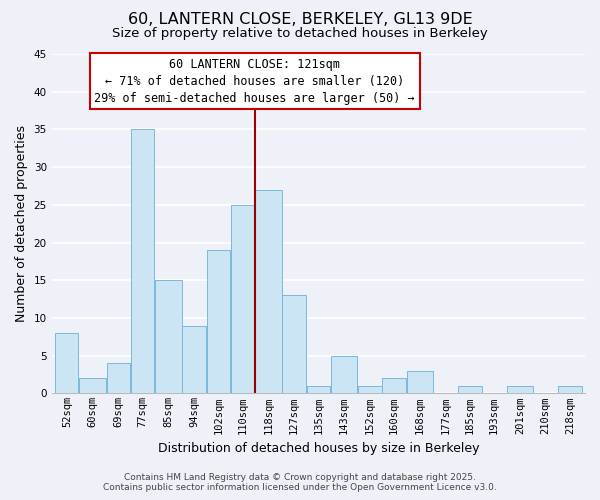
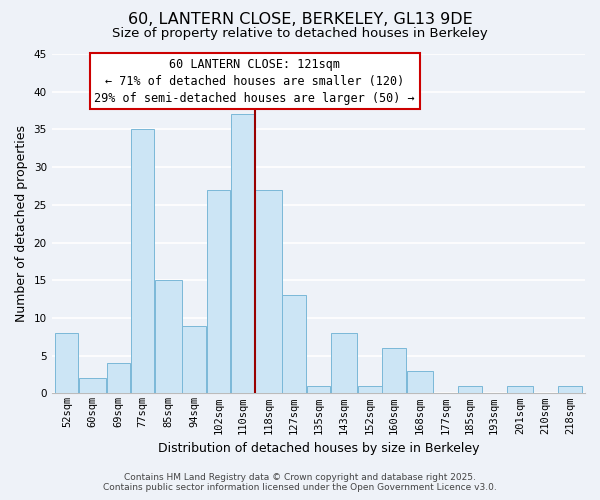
102sqm: 19 -> 27
110sqm: 25 -> 37
143sqm: 5 -> 8
160sqm: 2 -> 6
